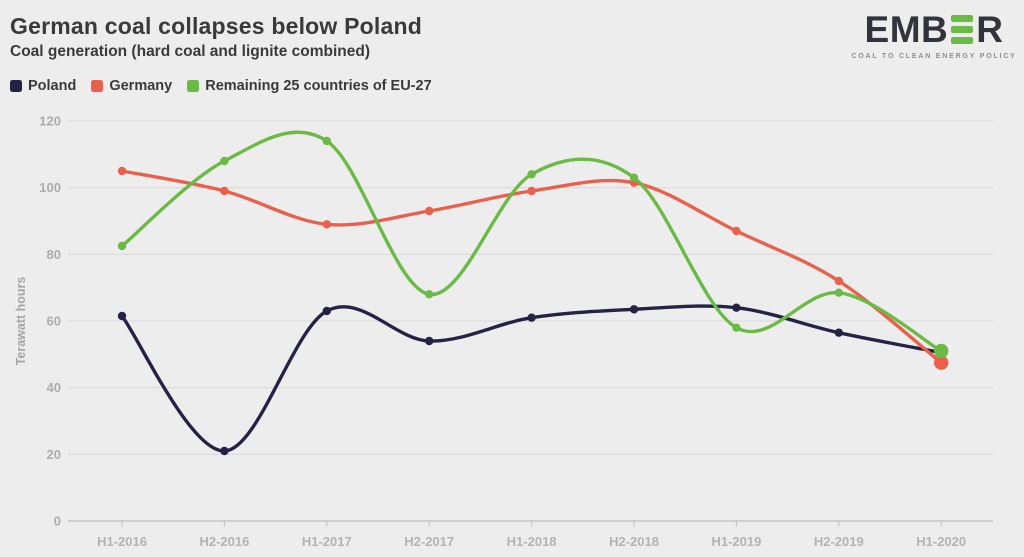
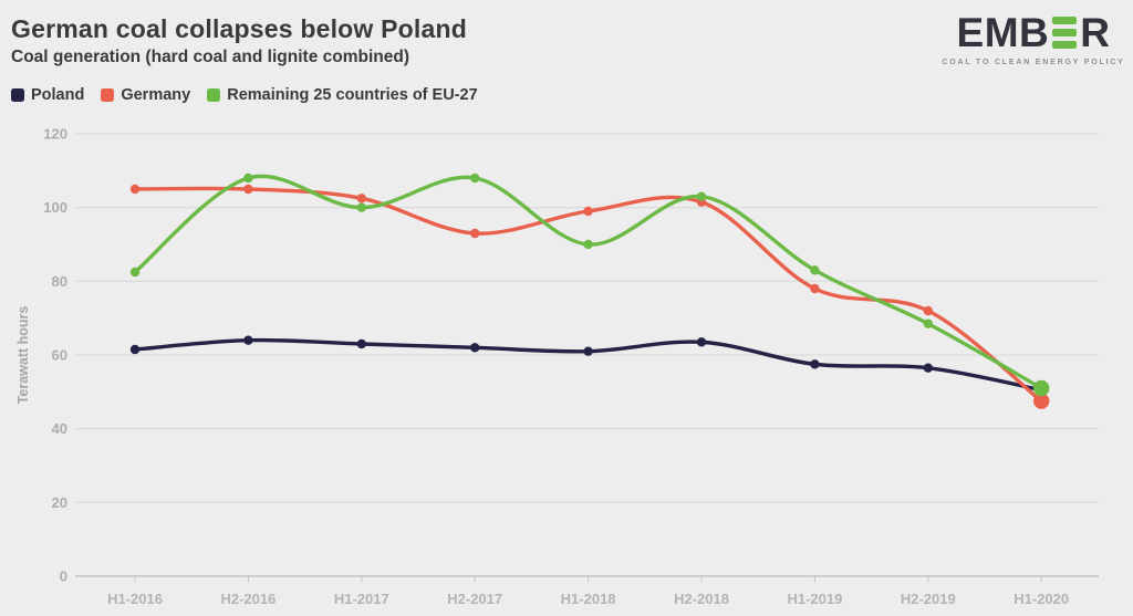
Poland/H2-2016: 21 -> 64
Germany/H2-2016: 99 -> 105
Germany/H1-2017: 89 -> 102
Remaining 25 countries of EU-27/H1-2017: 114 -> 100
Poland/H2-2017: 54 -> 62
Remaining 25 countries of EU-27/H2-2017: 68 -> 108
Remaining 25 countries of EU-27/H1-2018: 104 -> 90
Poland/H1-2019: 64 -> 58
Germany/H1-2019: 87 -> 78
Remaining 25 countries of EU-27/H1-2019: 58 -> 83
